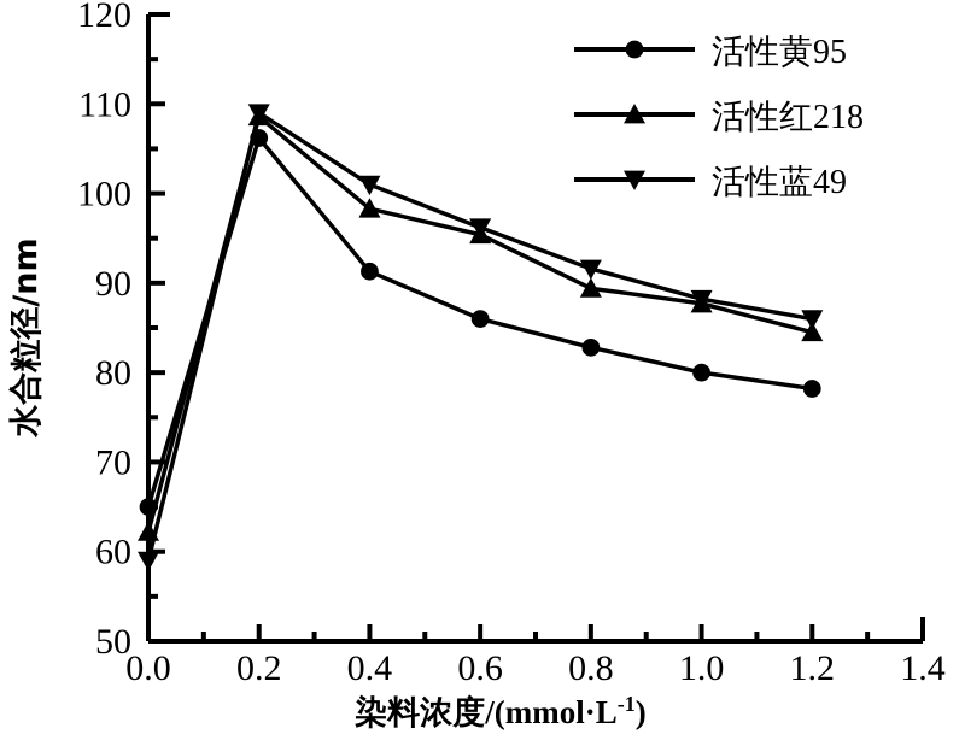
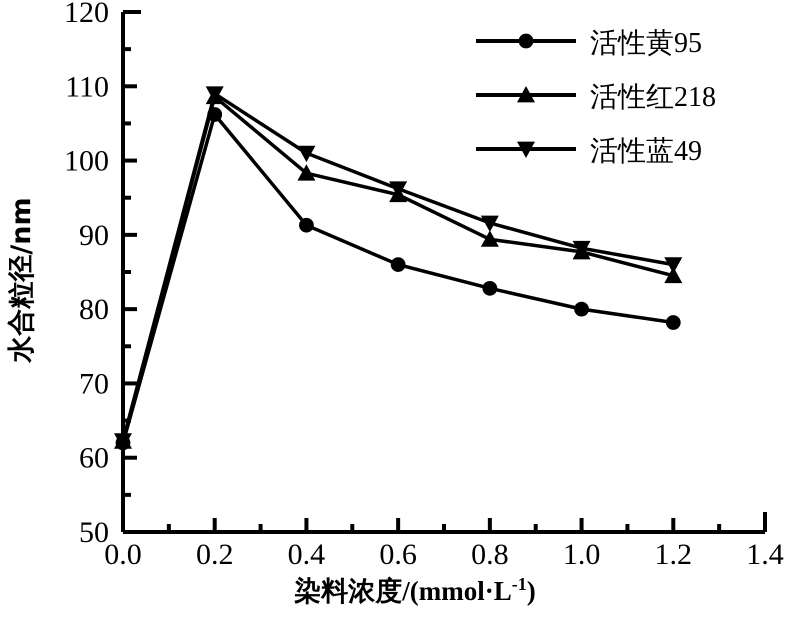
活性黄95/0.0: 65 -> 62
活性蓝49/0.0: 59 -> 62
